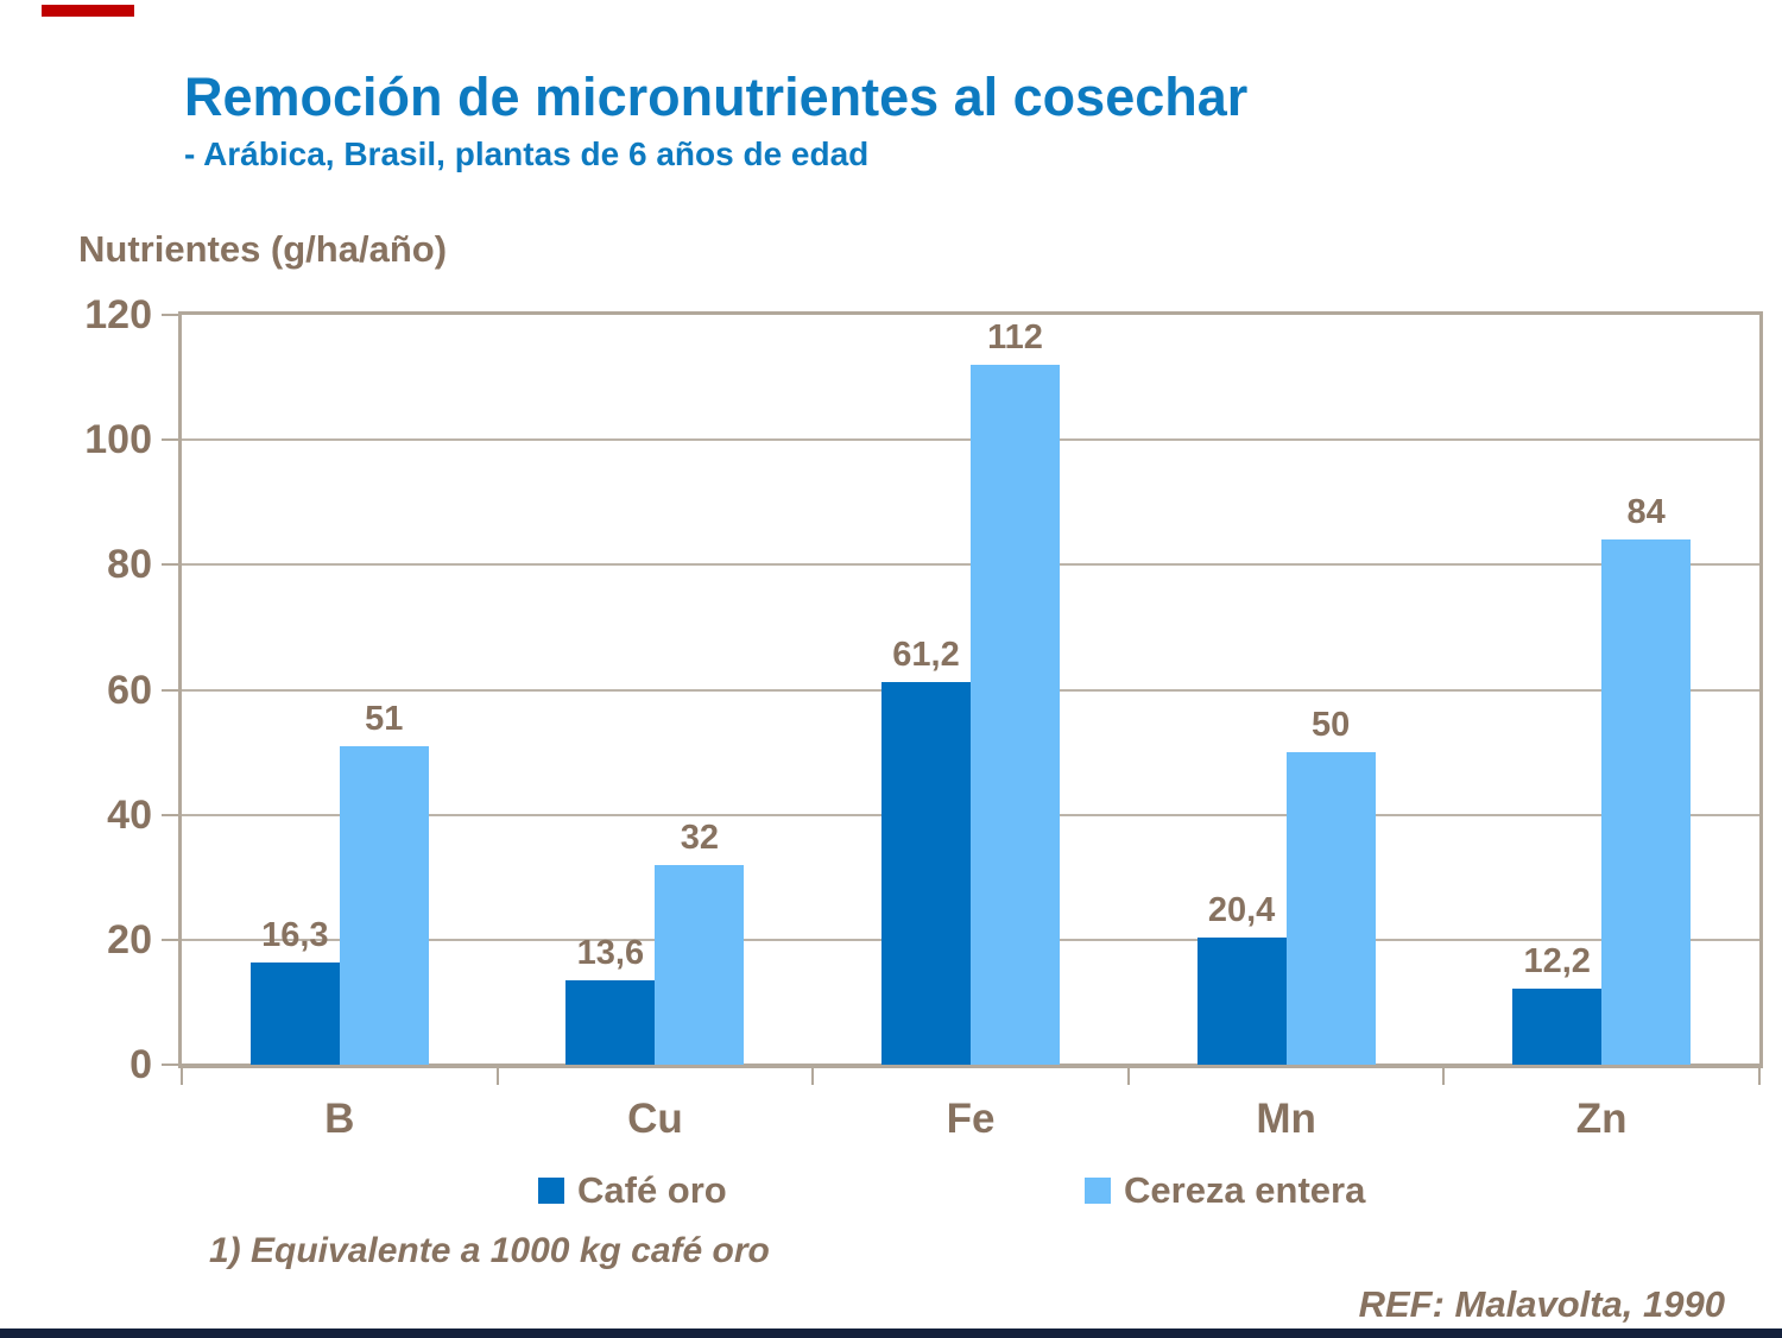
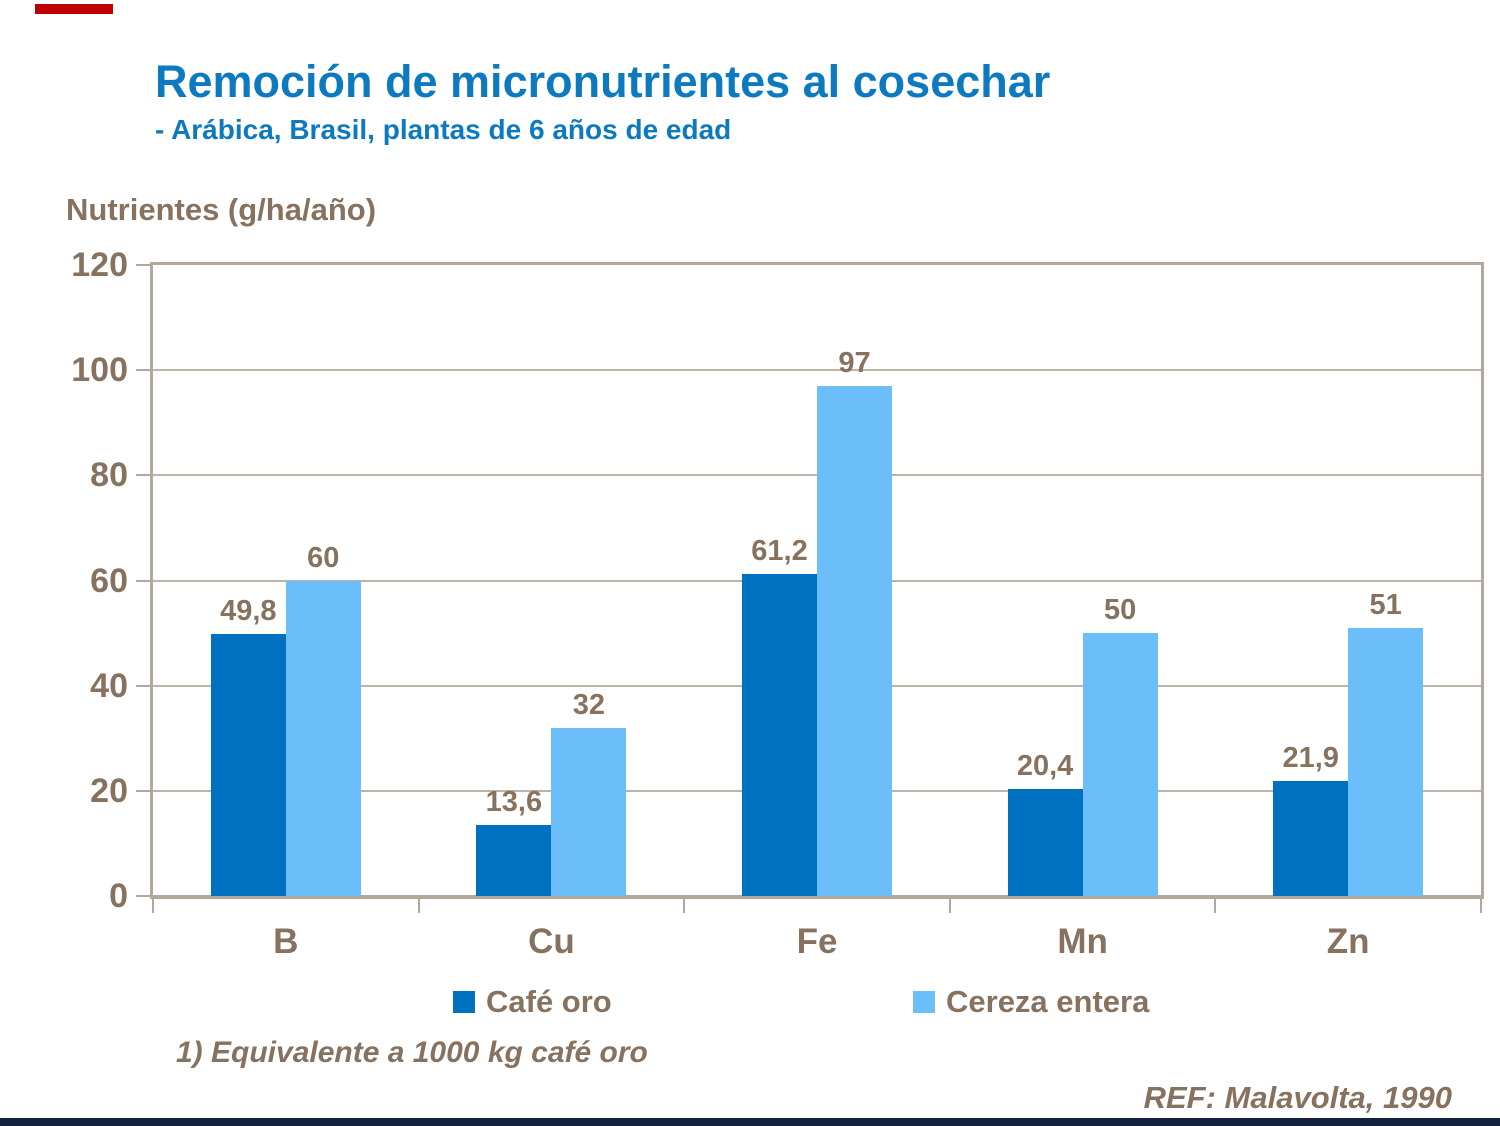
Café oro/B: 16,3 -> 49,8
Cereza entera/B: 51 -> 60
Cereza entera/Fe: 112 -> 97
Café oro/Zn: 12,2 -> 21,9
Cereza entera/Zn: 84 -> 51
